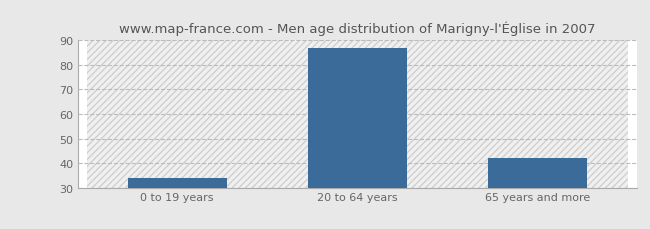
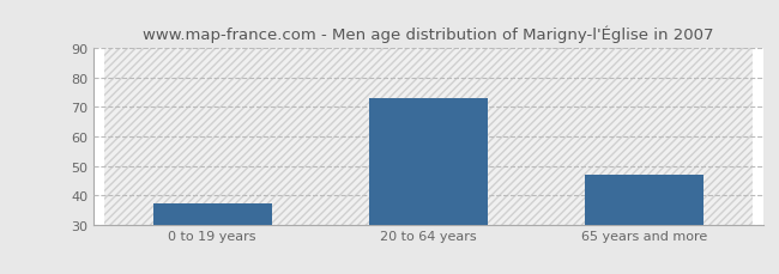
0 to 19 years: 34 -> 37
20 to 64 years: 87 -> 73
65 years and more: 42 -> 47
